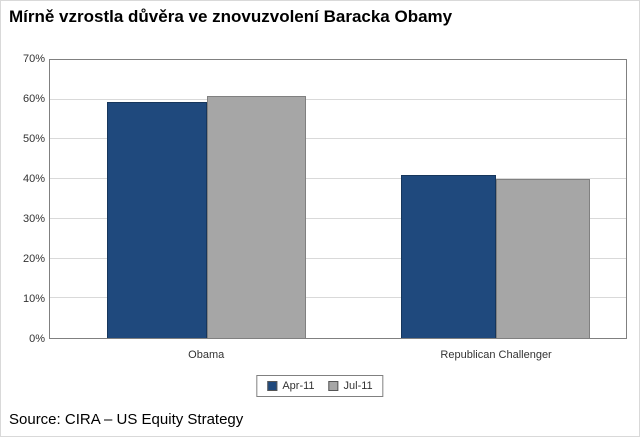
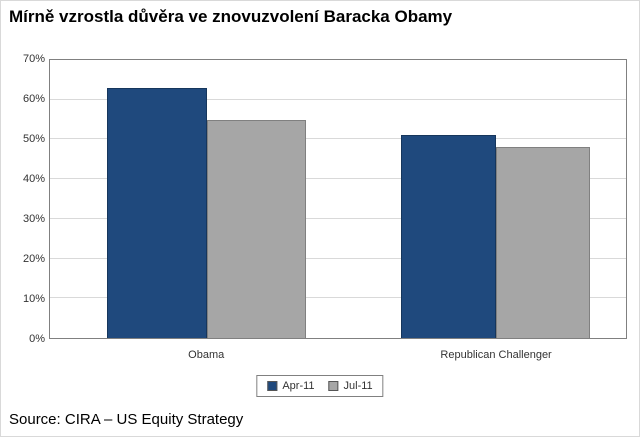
Apr-11/Obama: 60% -> 63%
Jul-11/Obama: 61% -> 55%
Apr-11/Republican Challenger: 41% -> 51%
Jul-11/Republican Challenger: 40% -> 48%
